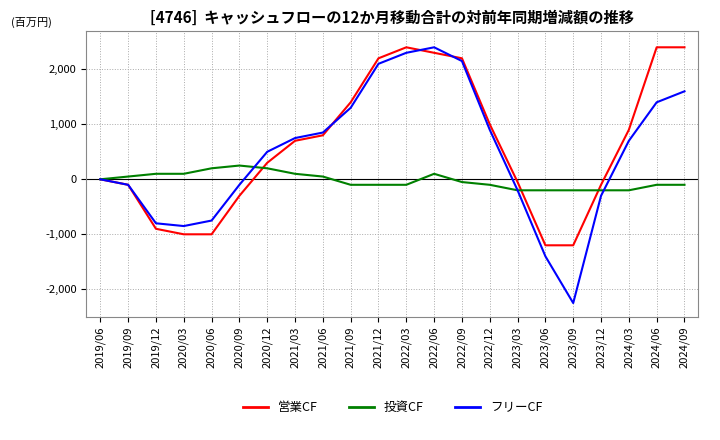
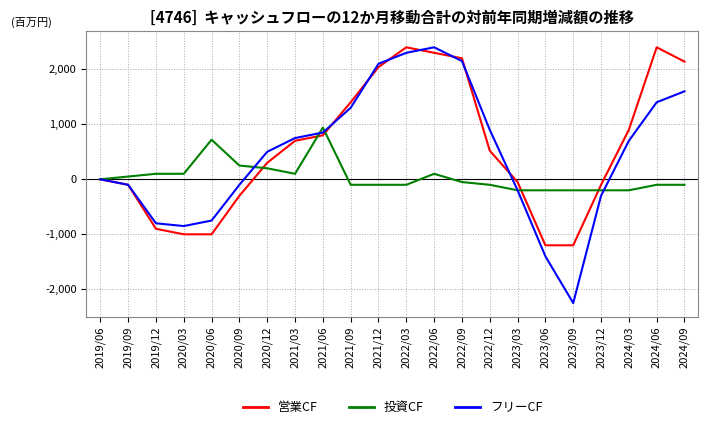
投資CF/2020/06: 200 -> 720
投資CF/2021/06: 50 -> 940
営業CF/2021/12: 2,200 -> 2,040
営業CF/2022/12: 1,000 -> 520
営業CF/2024/09: 2,400 -> 2,140
